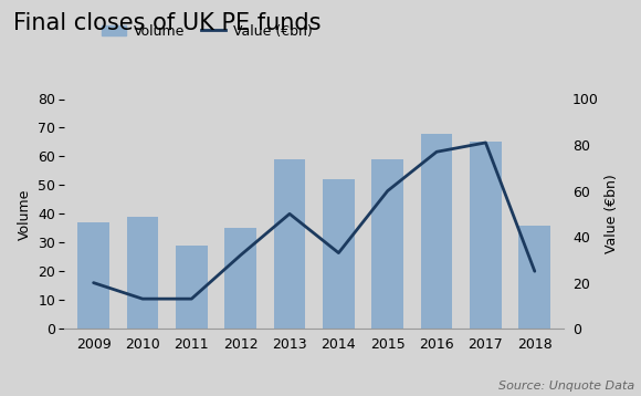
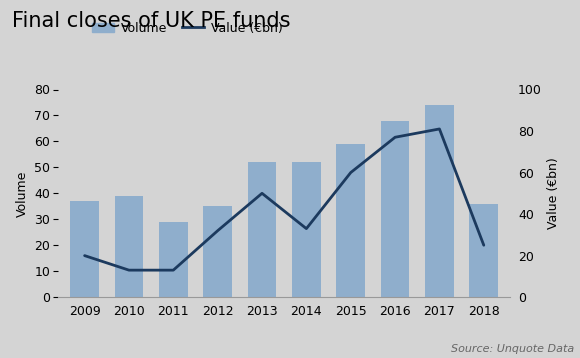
Volume/2013: 59 -> 52
Volume/2017: 65 -> 74
